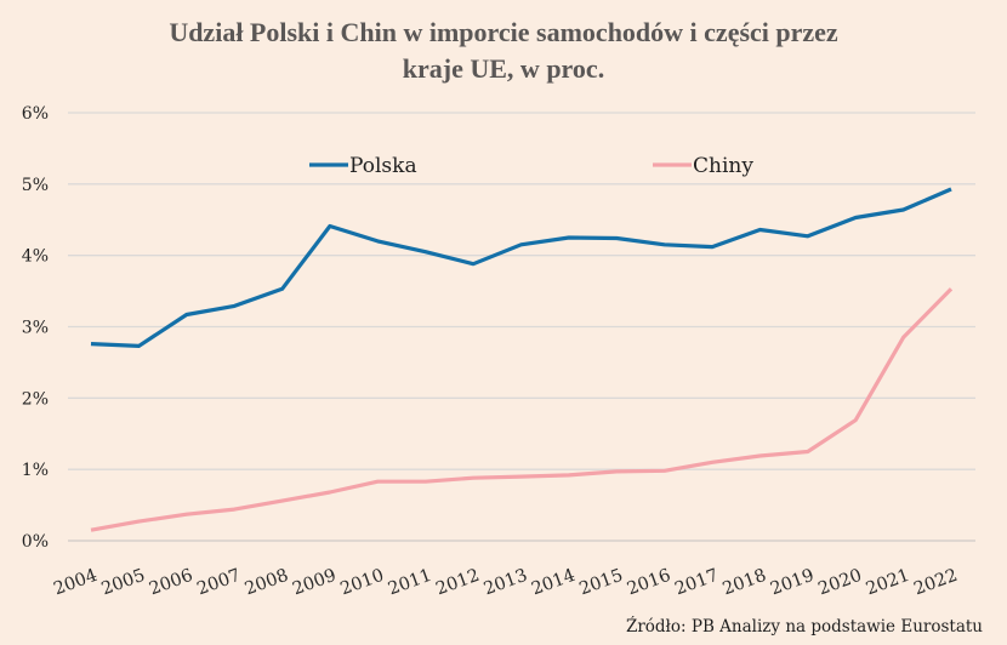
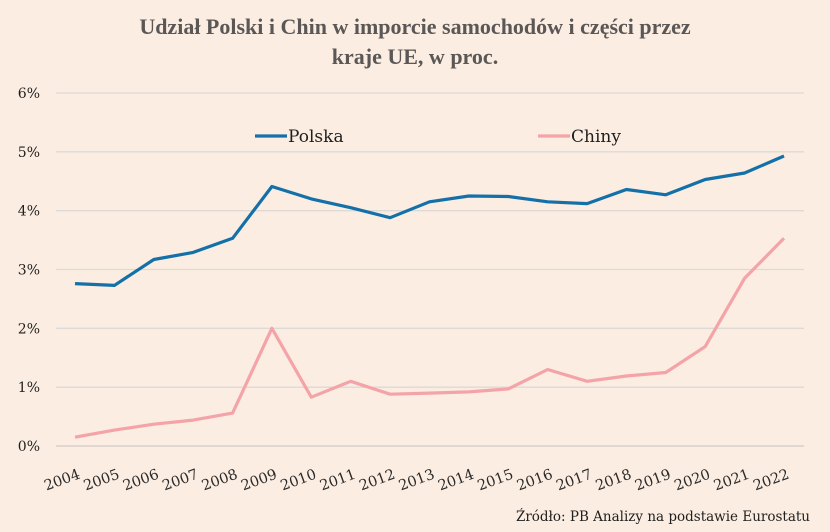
Chiny/2009: 0.7% -> 2.0%
Chiny/2011: 0.8% -> 1.1%
Chiny/2016: 1.0% -> 1.3%
